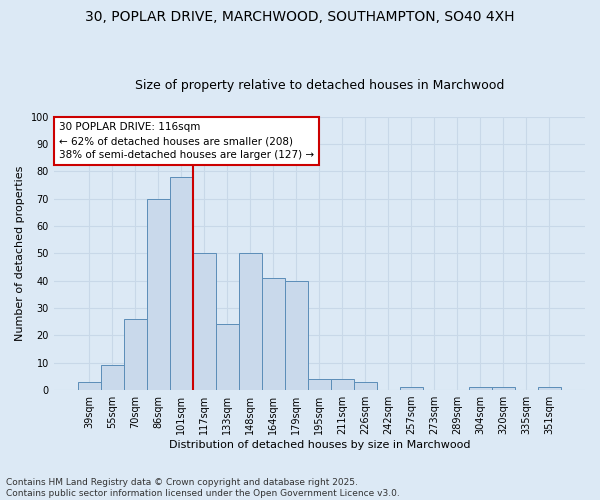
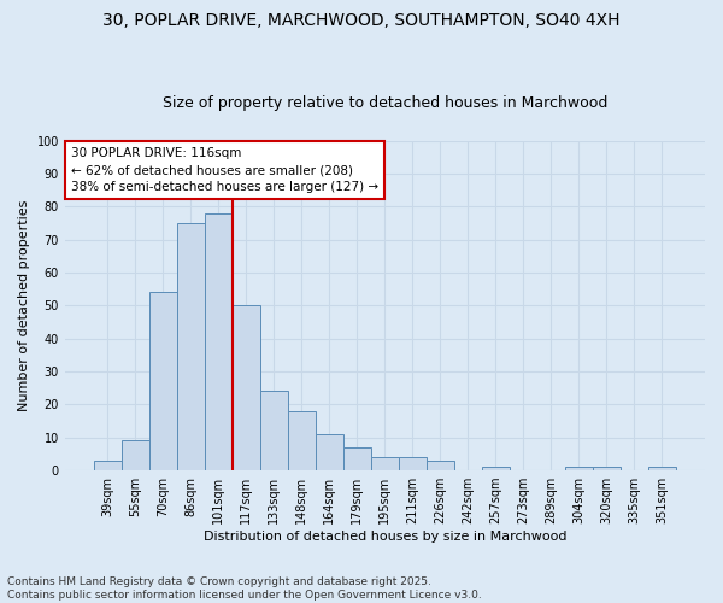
70sqm: 26 -> 54
86sqm: 70 -> 75
148sqm: 50 -> 18
164sqm: 41 -> 11
179sqm: 40 -> 7
